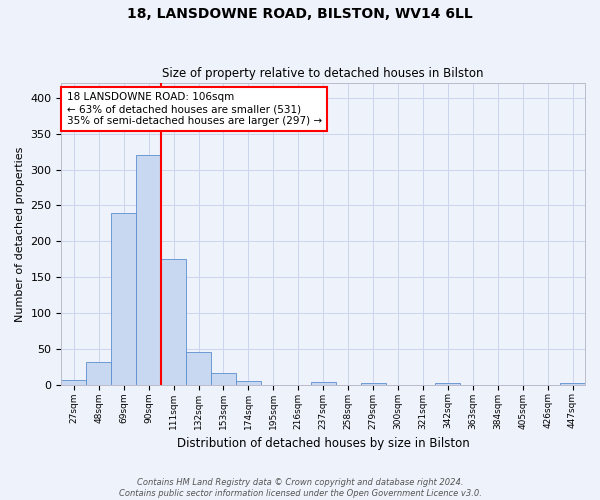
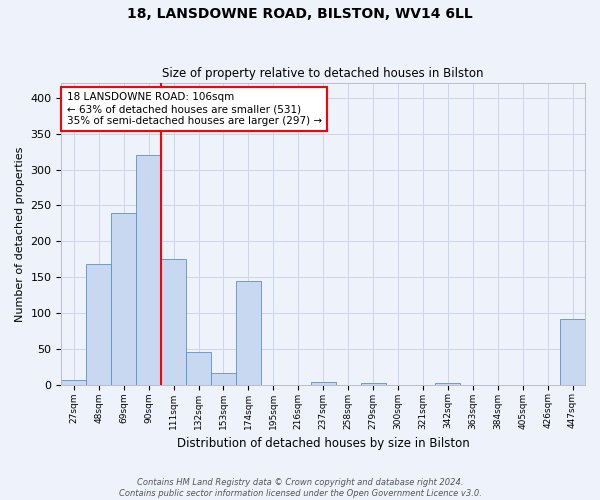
48sqm: 32 -> 168
174sqm: 5 -> 144
447sqm: 3 -> 92
